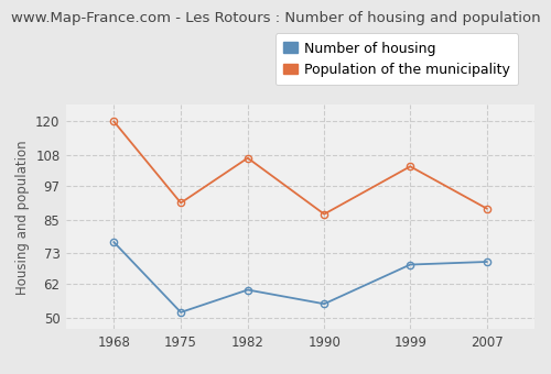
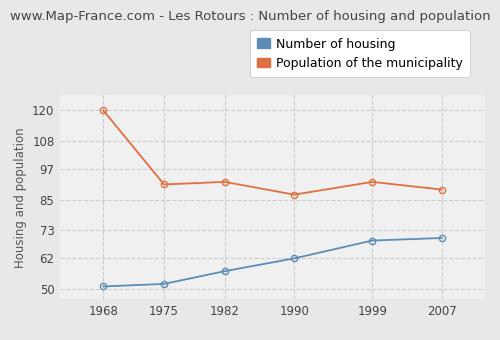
Number of housing/1968: 77 -> 51
Number of housing/1982: 60 -> 57
Population of the municipality/1982: 107 -> 92
Number of housing/1990: 55 -> 62
Population of the municipality/1999: 104 -> 92
